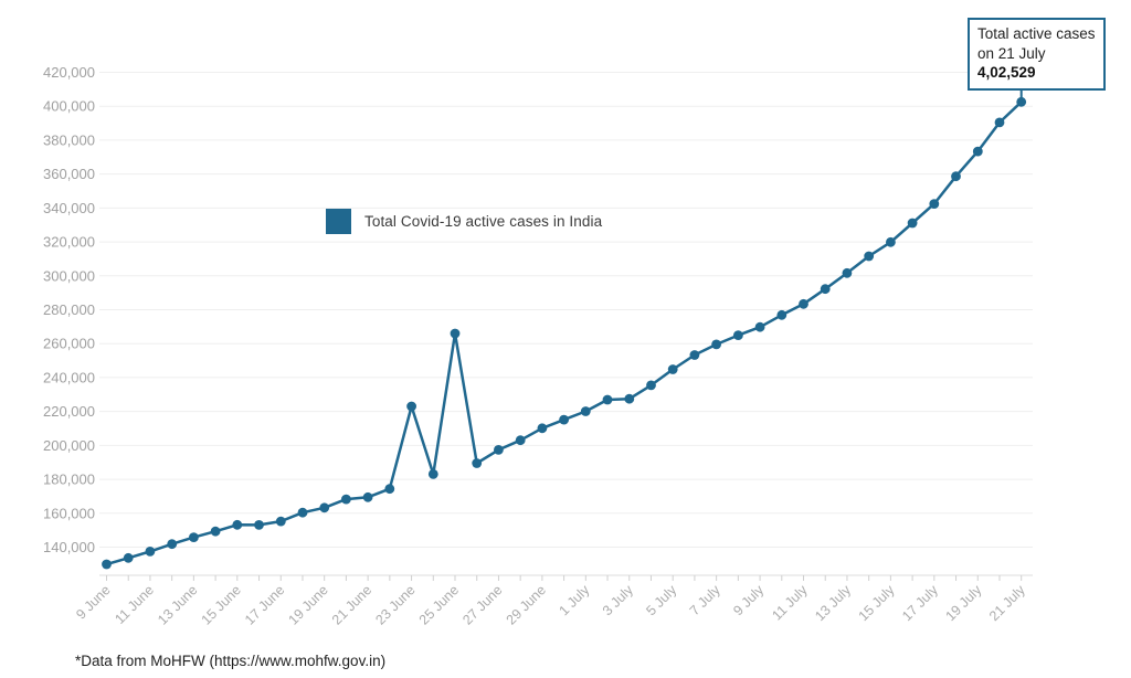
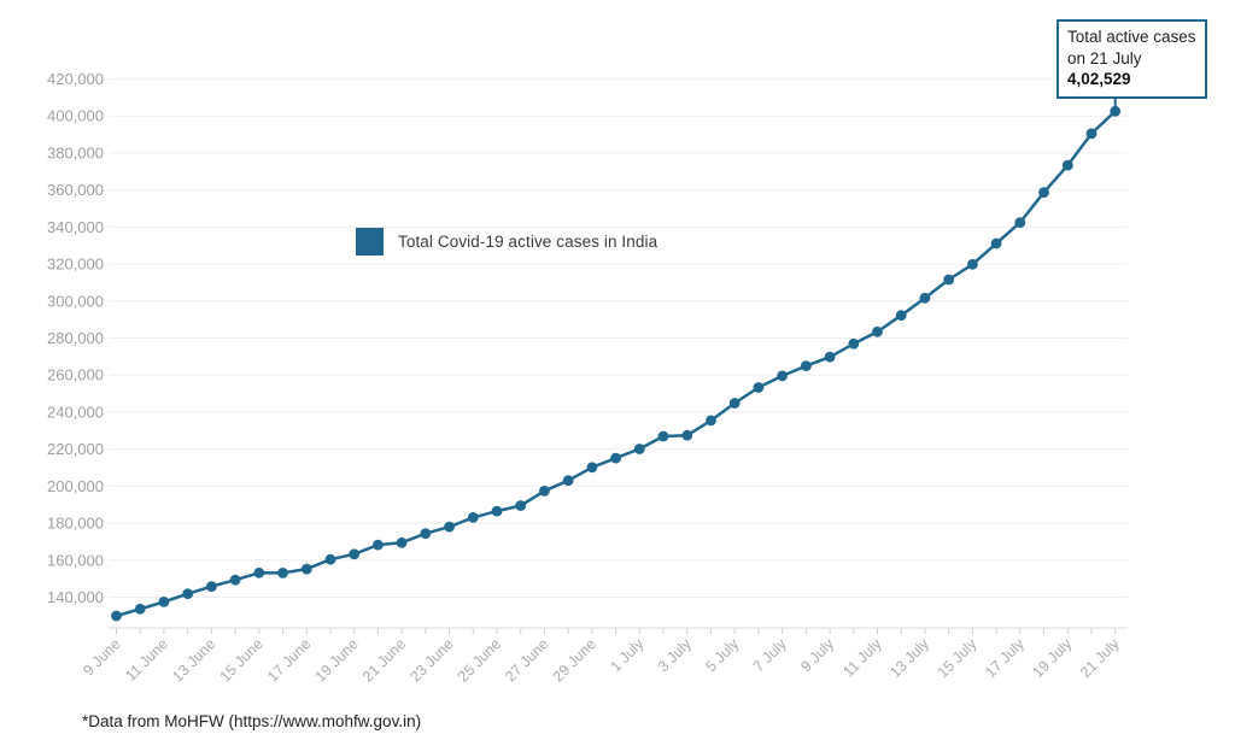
23 June: 223000 -> 178000
25 June: 266000 -> 187000
